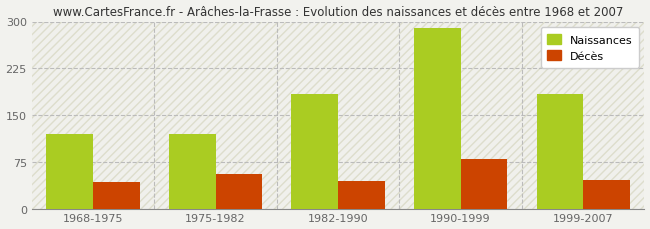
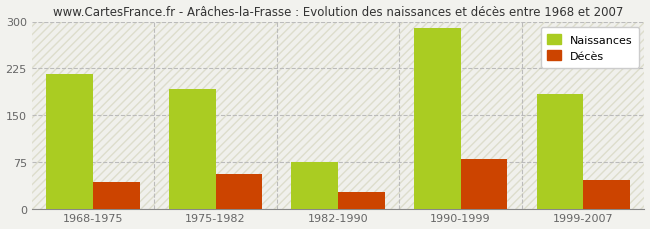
Naissances/1968-1975: 120 -> 216
Naissances/1975-1982: 120 -> 192
Naissances/1982-1990: 183 -> 74
Décès/1982-1990: 45 -> 26
